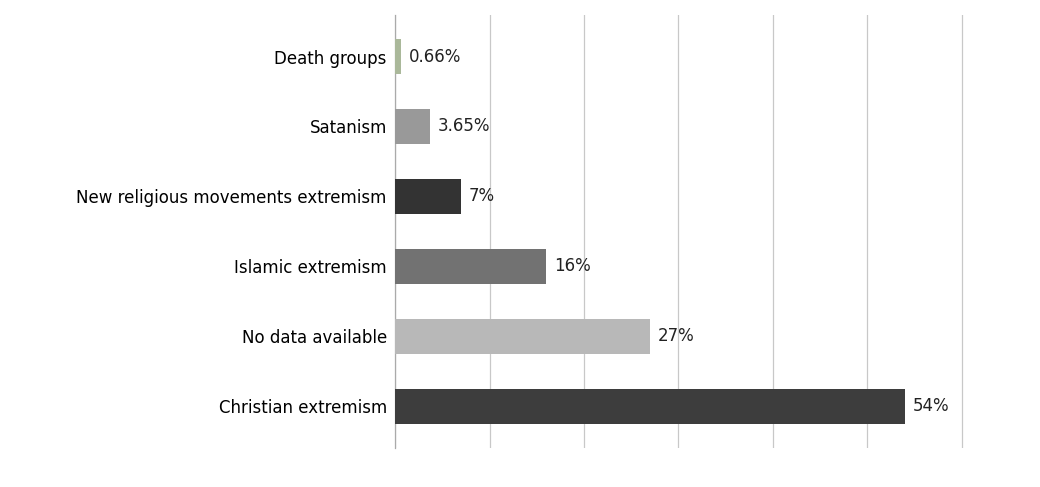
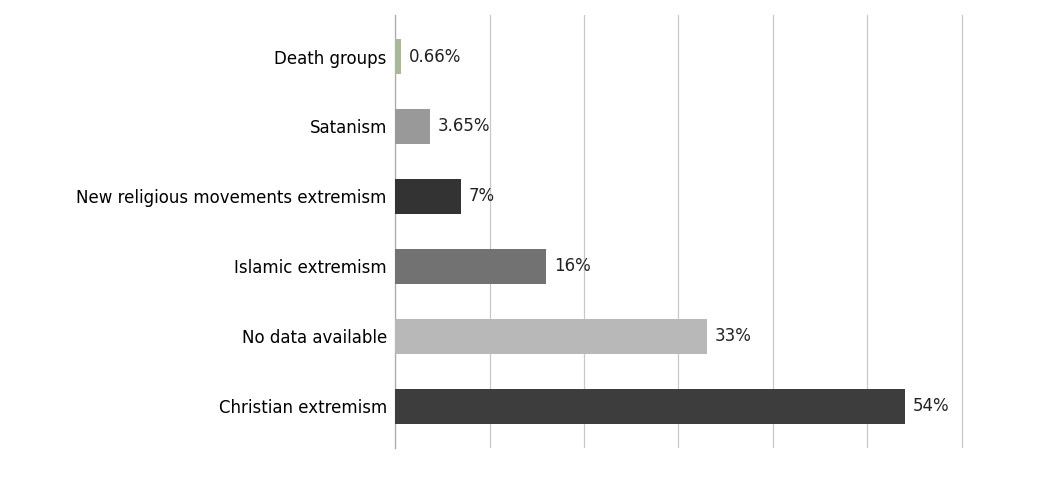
No data available: 27% -> 33%
